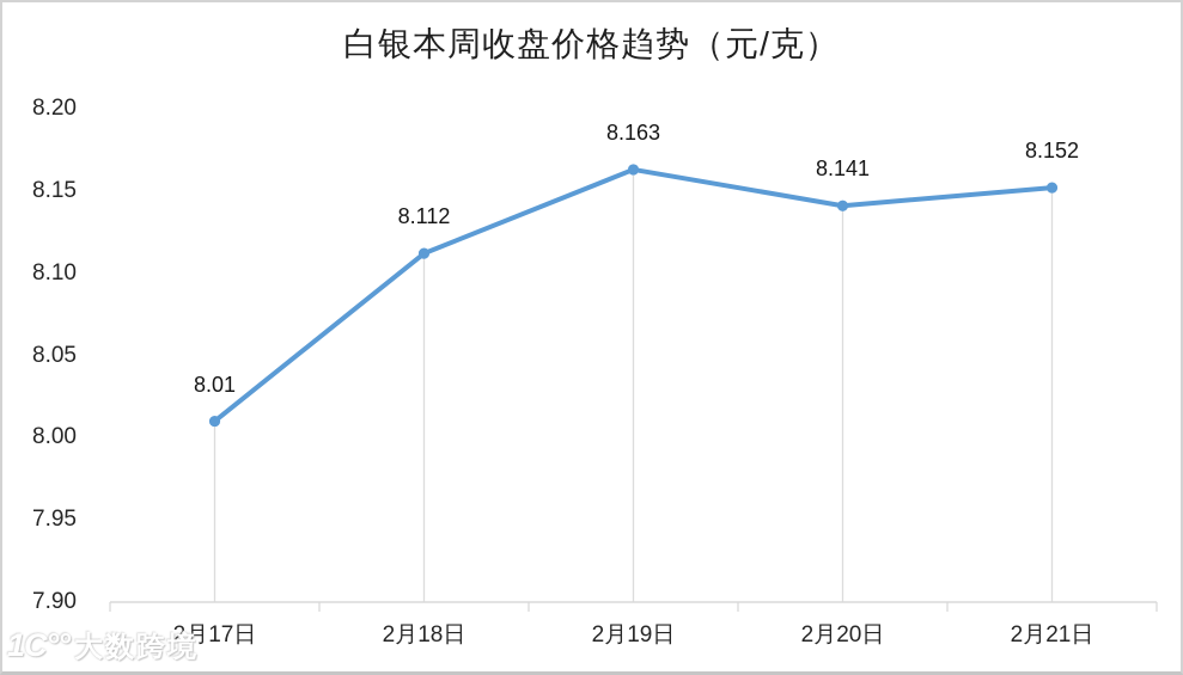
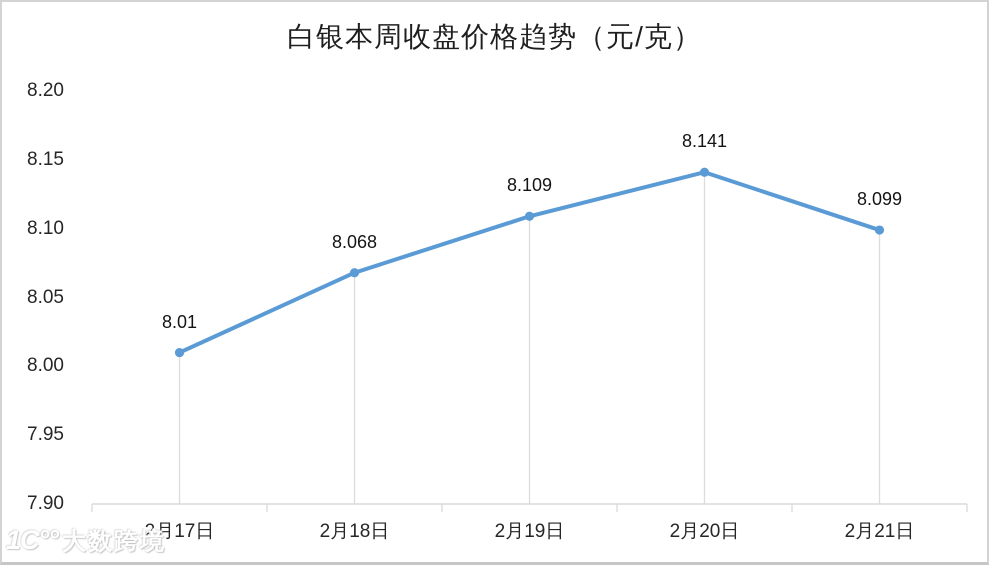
2月18日: 8.112 -> 8.068
2月19日: 8.163 -> 8.109
2月21日: 8.152 -> 8.099
